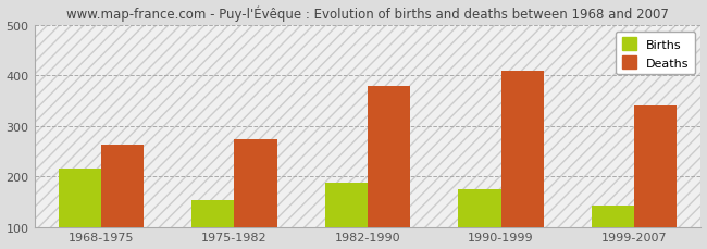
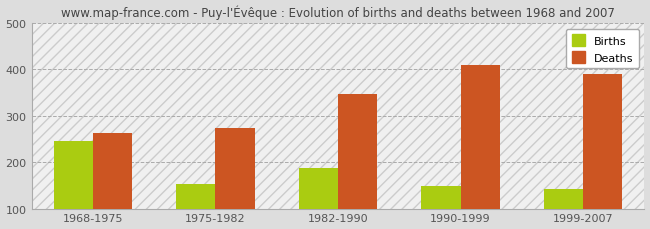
Births/1968-1975: 215 -> 245
Deaths/1982-1990: 380 -> 347
Births/1990-1999: 175 -> 148
Deaths/1999-2007: 340 -> 390
